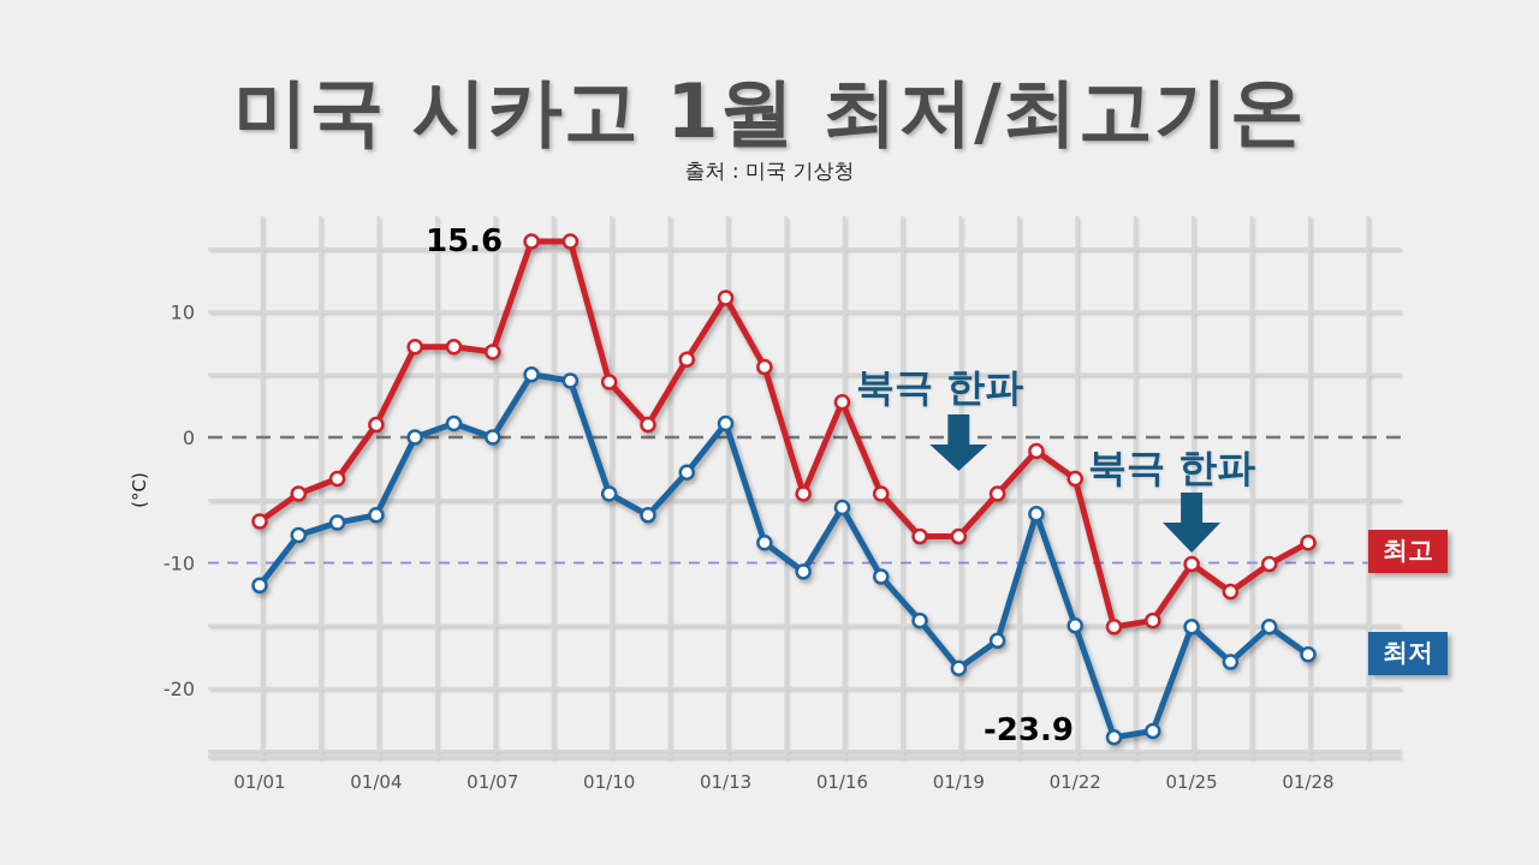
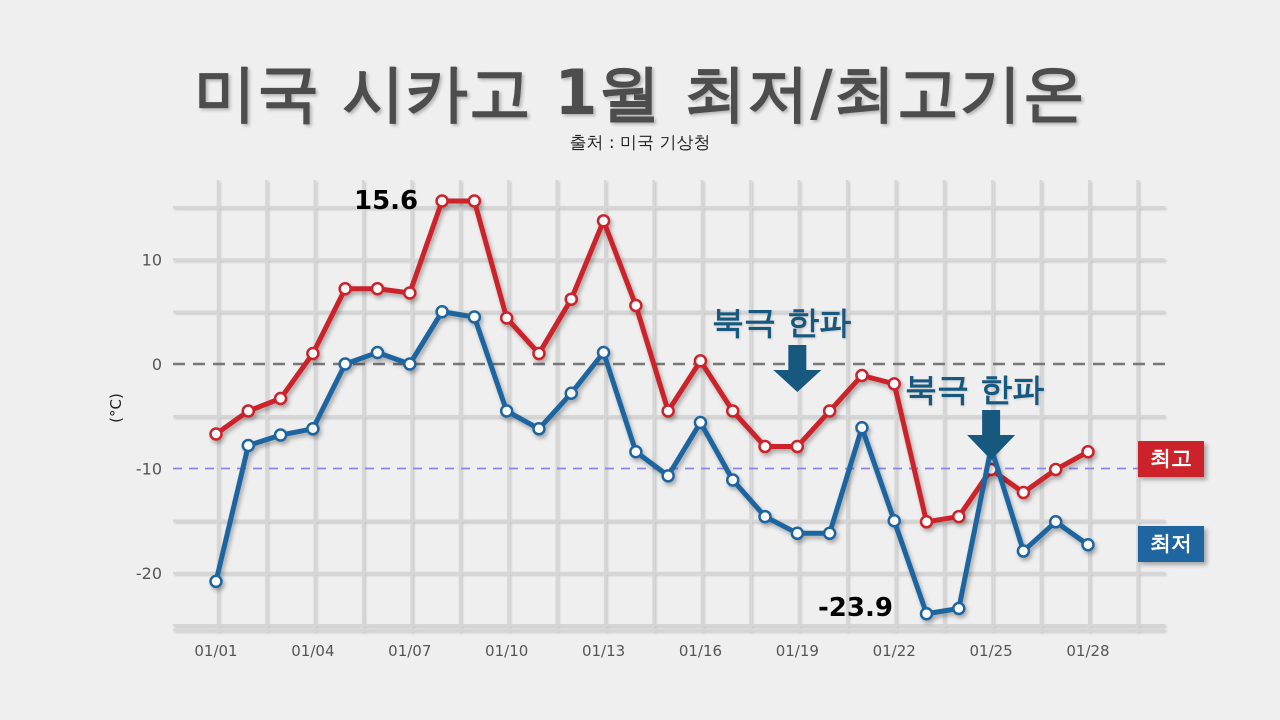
최저/01/01: -11.8 -> -20.8
최고/01/13: 11.1 -> 13.7
최고/01/16: 2.8 -> 0.3
최저/01/19: -18.4 -> -16.2
최고/01/22: -3.3 -> -1.9
최저/01/25: -15.1 -> -8.0
